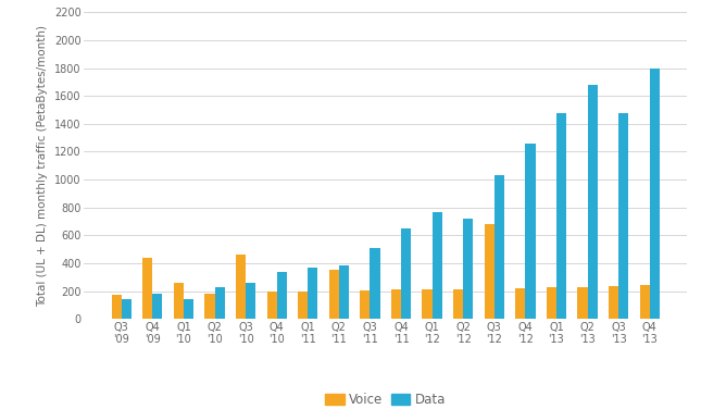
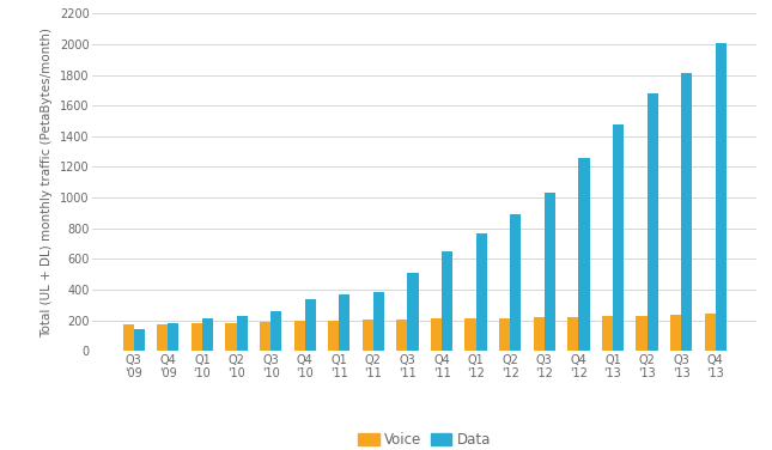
Voice/Q4 '09: 440 -> 180
Voice/Q1 '10: 260 -> 180
Data/Q1 '10: 140 -> 210
Voice/Q3 '10: 460 -> 190
Voice/Q2 '11: 350 -> 200
Data/Q2 '12: 720 -> 900
Voice/Q3 '12: 680 -> 220
Data/Q3 '13: 1480 -> 1810
Data/Q4 '13: 1800 -> 2010
